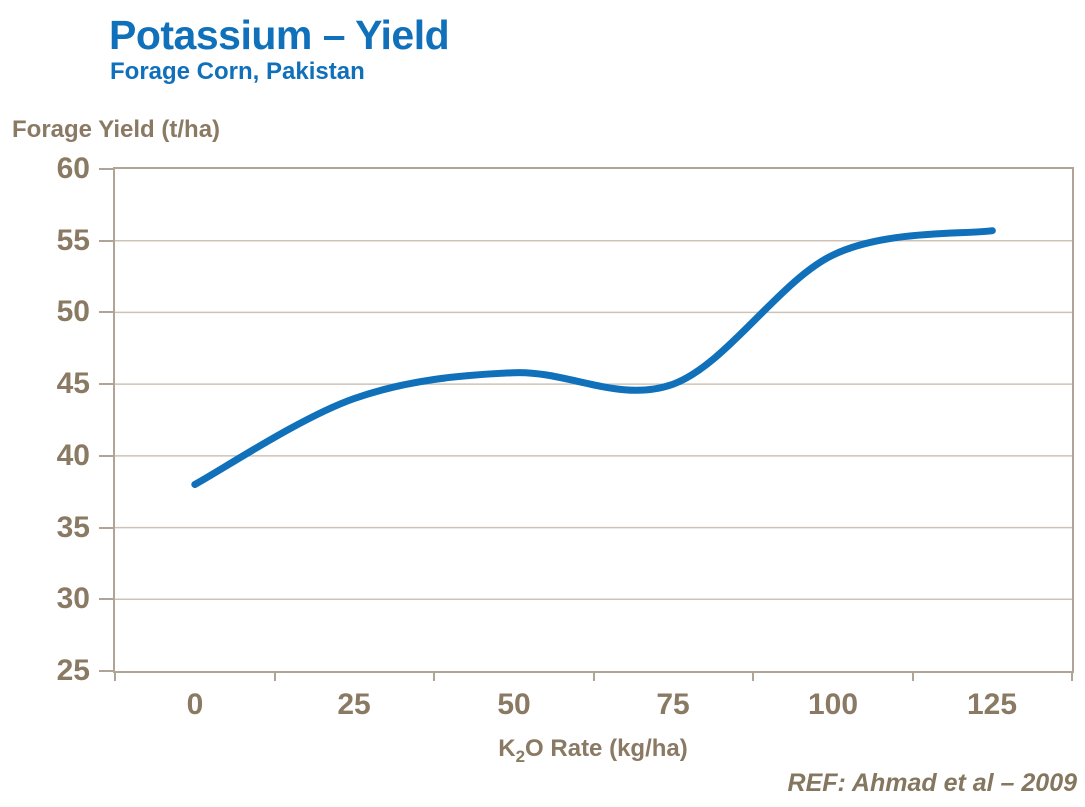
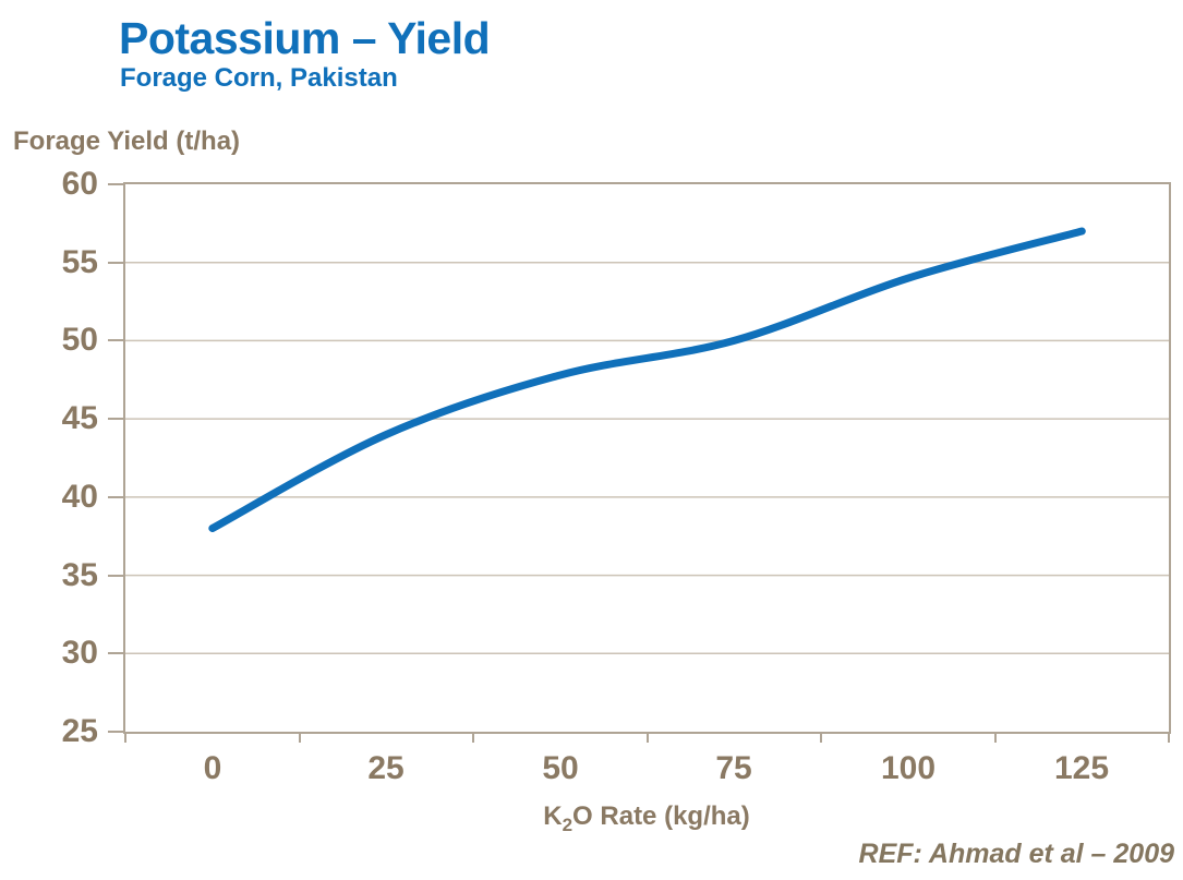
50: 45.8 -> 47.8
75: 45.0 -> 50.0
125: 55.7 -> 57.0
